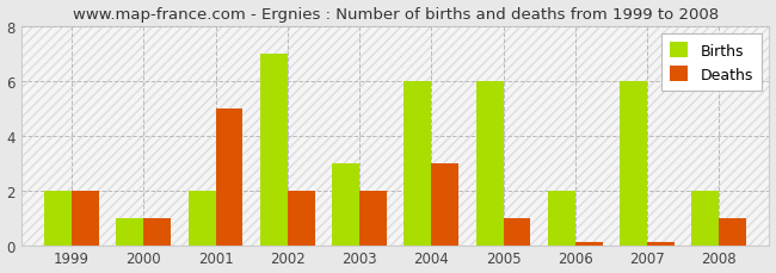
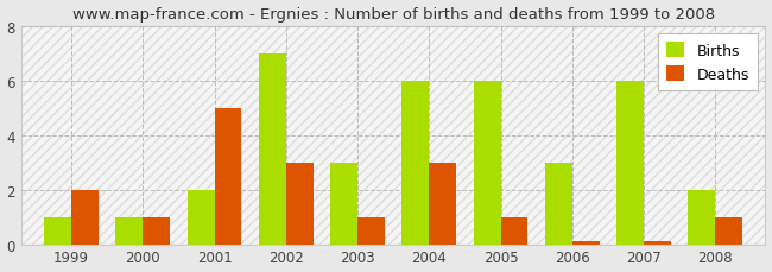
Births/1999: 2 -> 1
Deaths/2002: 2.0 -> 3.0
Deaths/2003: 2.0 -> 1.0
Births/2006: 2 -> 3
